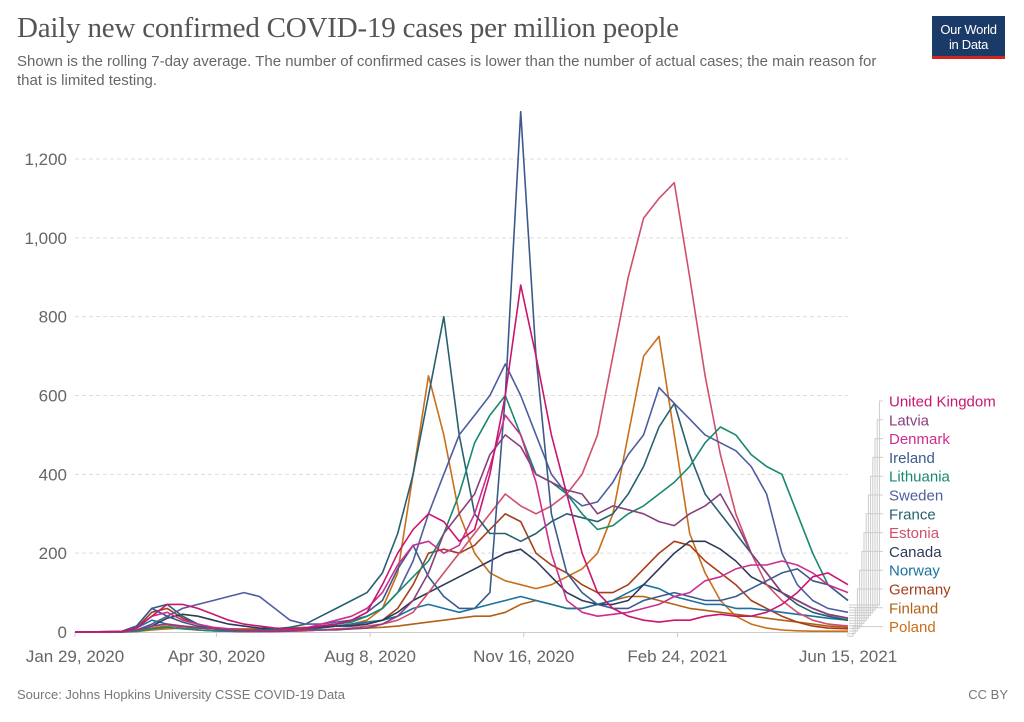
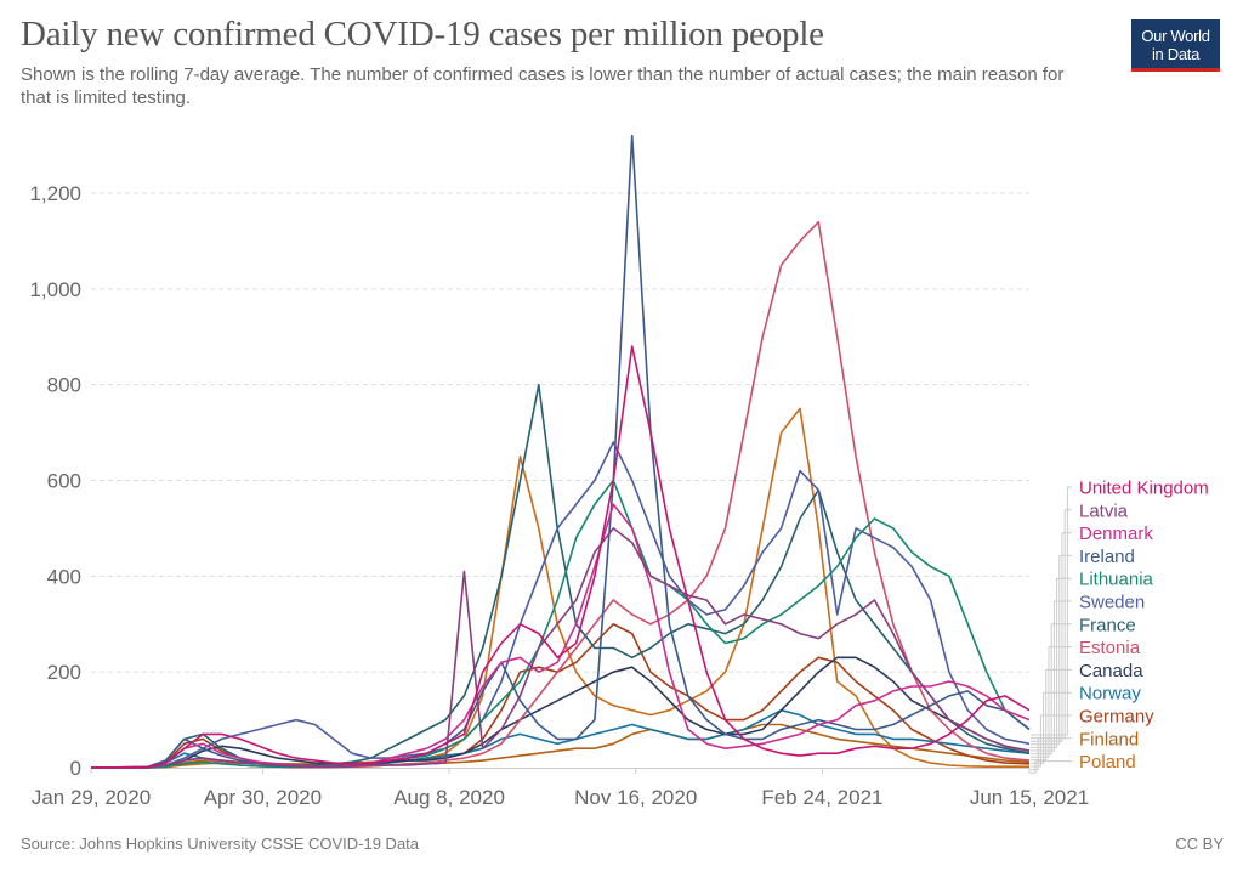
United Kingdom/200: 120 -> 70
Latvia/200: 20 -> 410
Sweden/400: 540 -> 320
Poland/400: 250 -> 180
